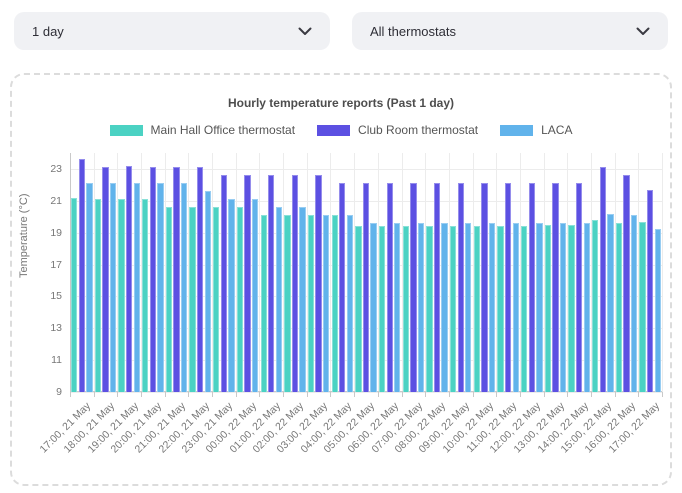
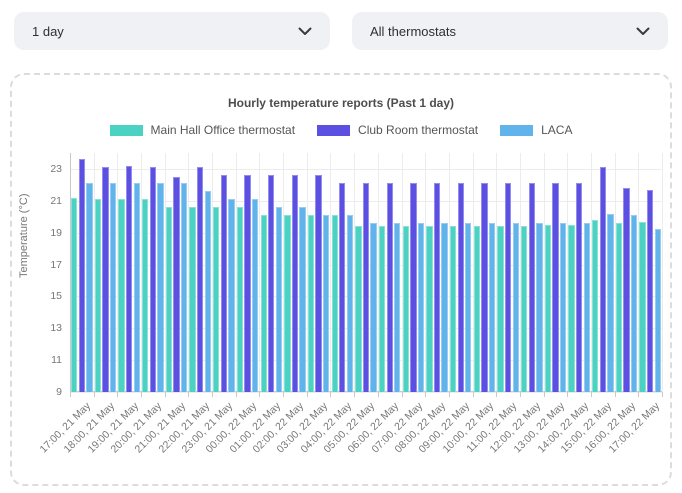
Club Room thermostat/21:00, 21 May: 23.1 -> 22.5
Club Room thermostat/16:00, 22 May: 22.6 -> 21.8
